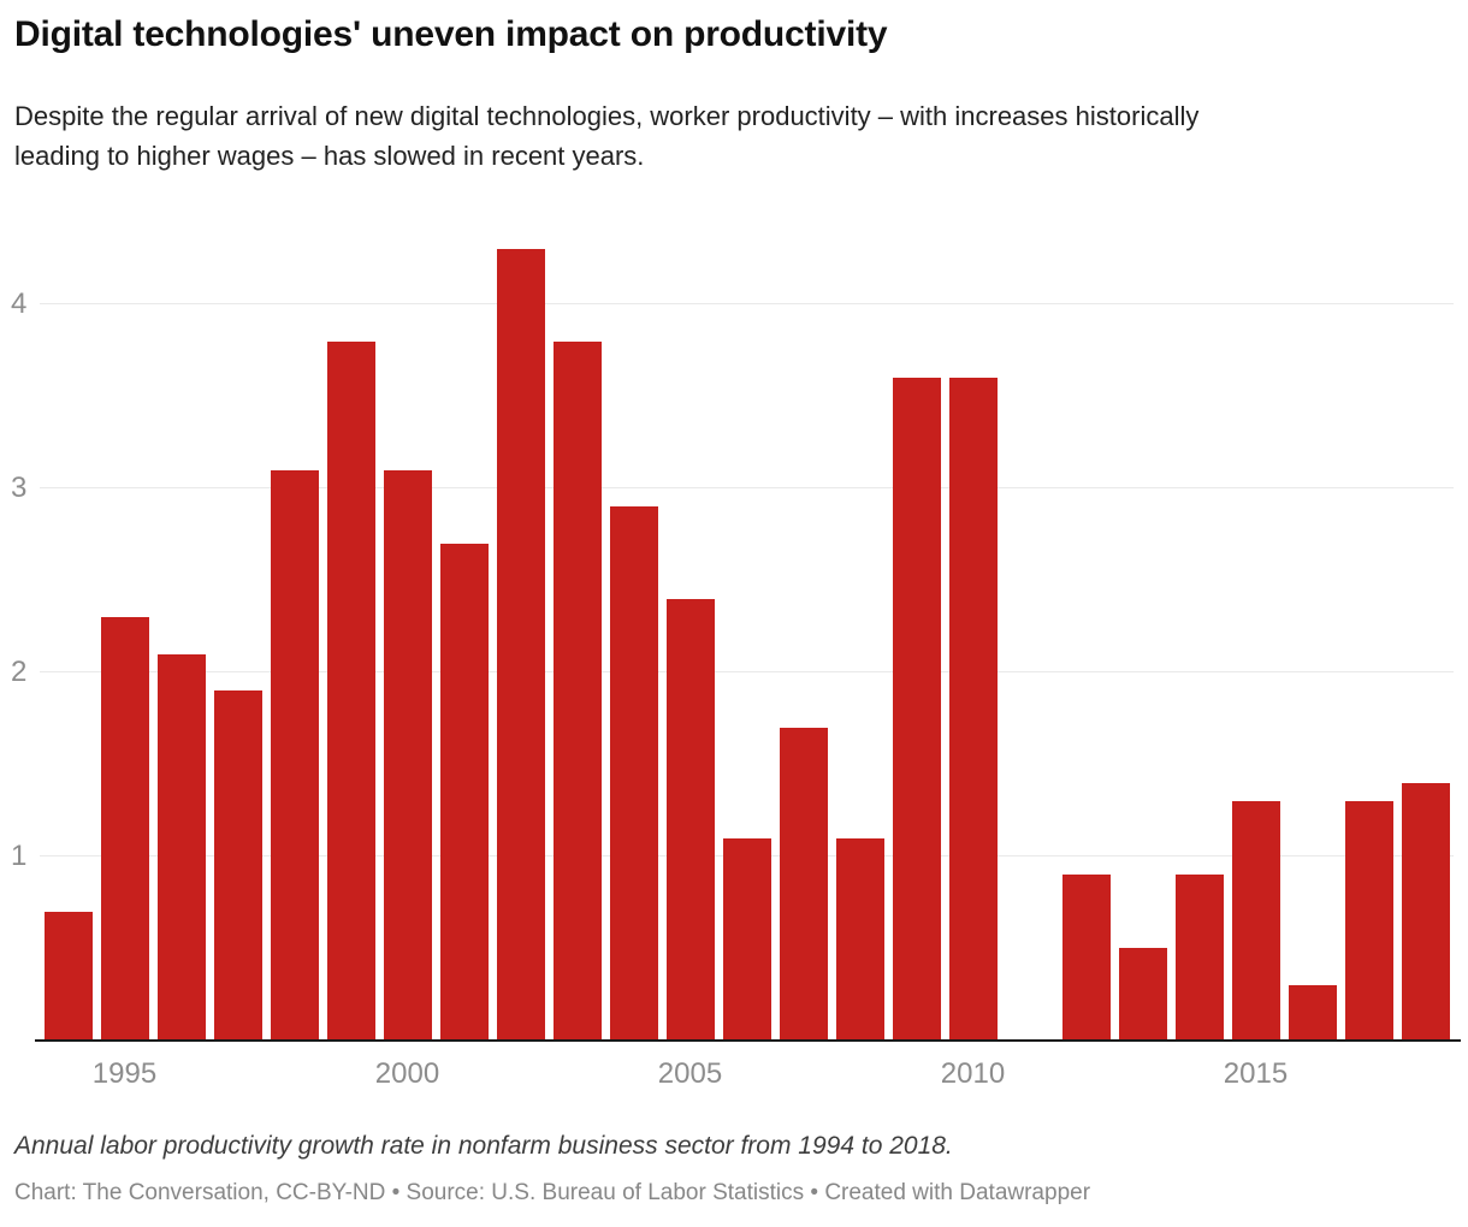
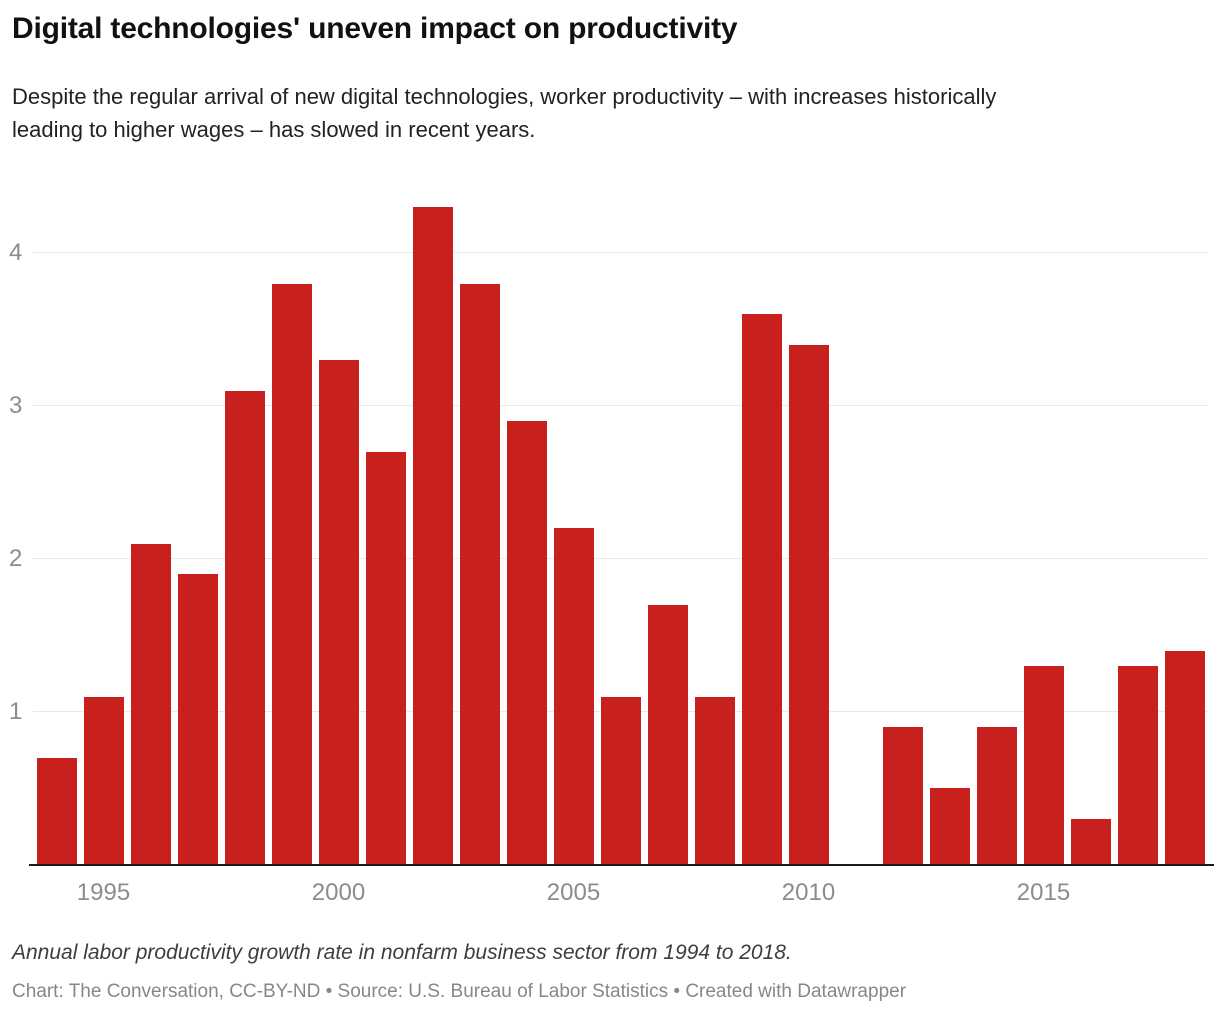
1995: 2.3 -> 1.1
2000: 3.1 -> 3.3
2005: 2.4 -> 2.2
2010: 3.6 -> 3.4
